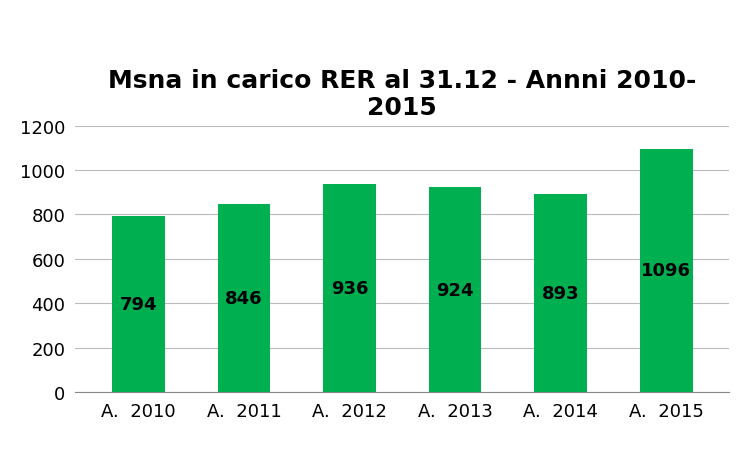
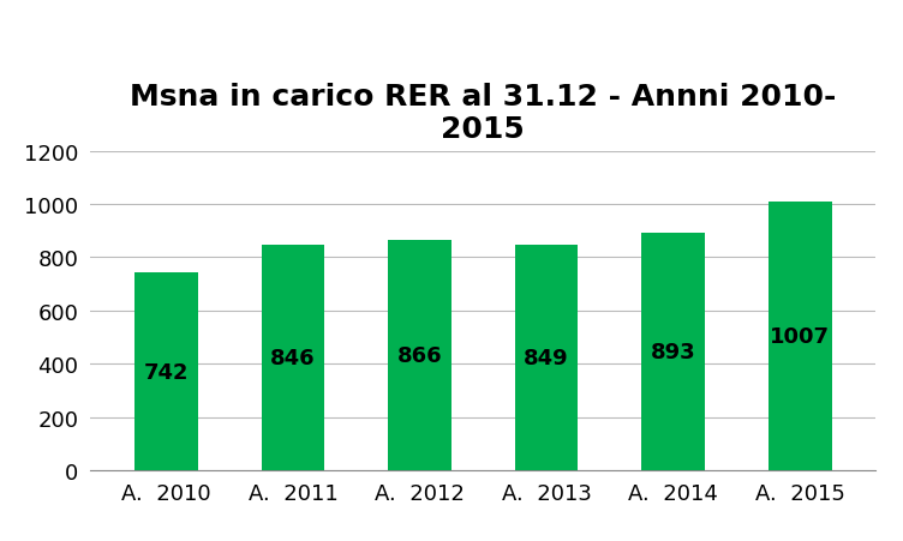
A. 2010: 794 -> 742
A. 2012: 936 -> 866
A. 2013: 924 -> 849
A. 2015: 1096 -> 1007
